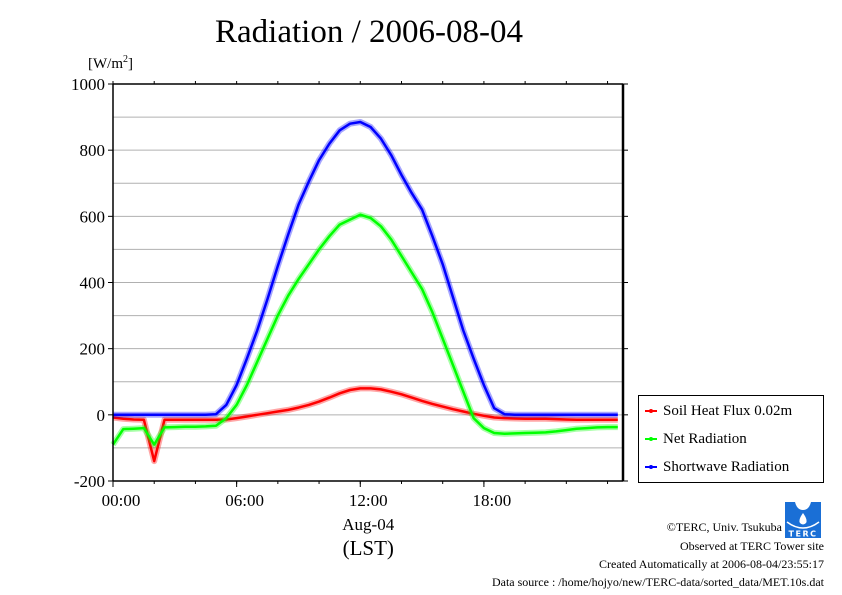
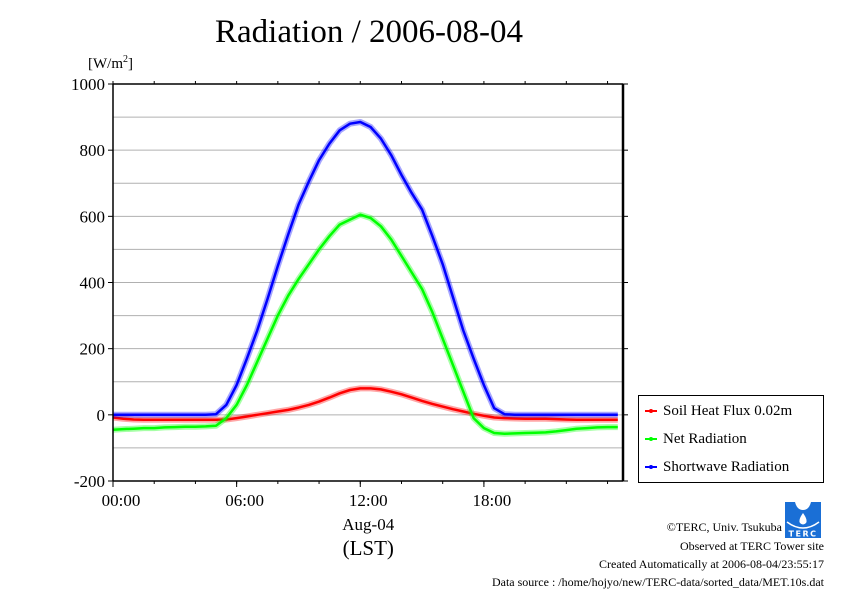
Net Radiation/0: -90 -> -40
Soil Heat Flux 0.02m/2: -140 -> -20
Net Radiation/2: -90 -> -40
